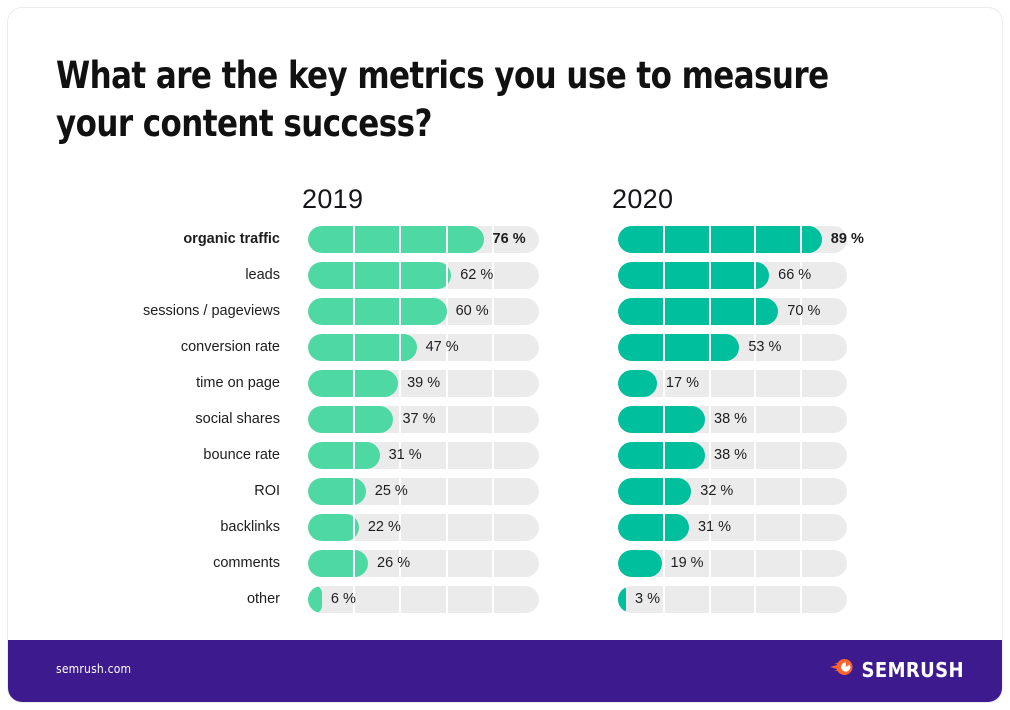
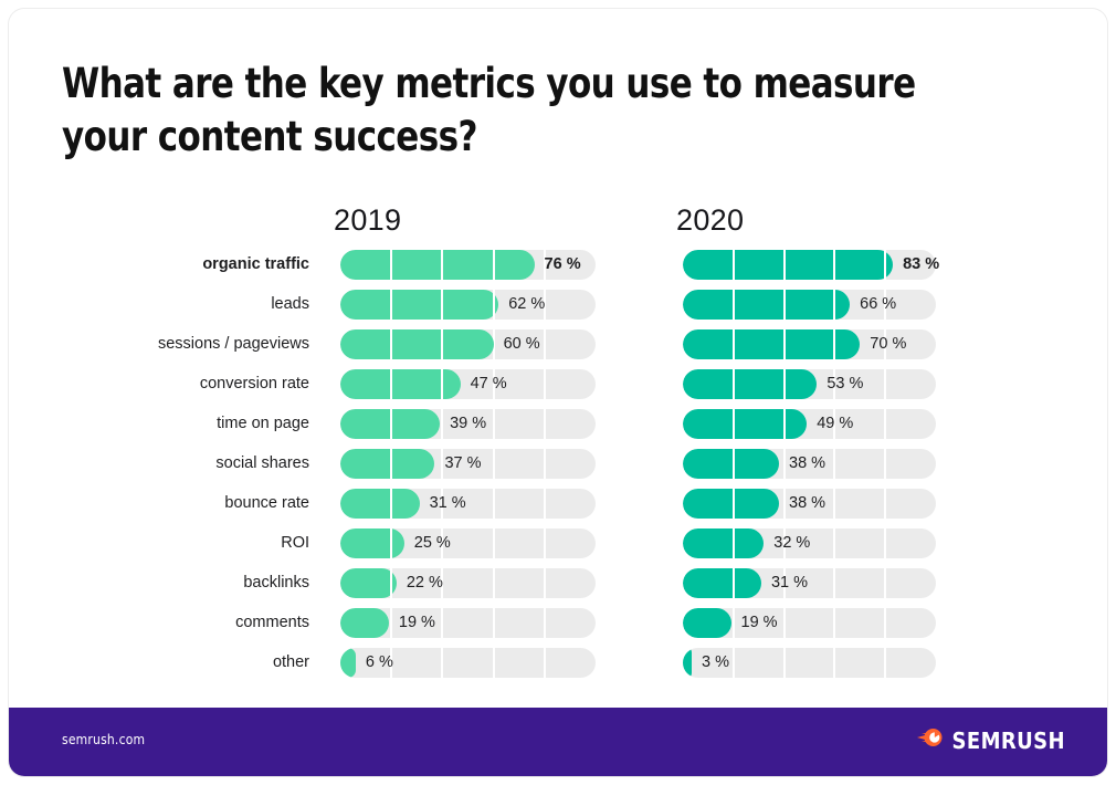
2020/organic traffic: 89 -> 83
2020/time on page: 17 -> 49
2019/comments: 26 -> 19
